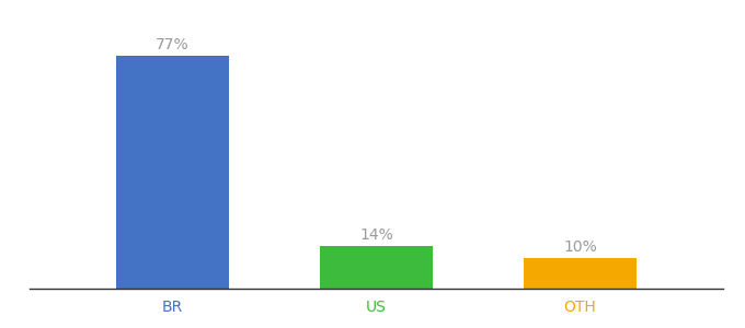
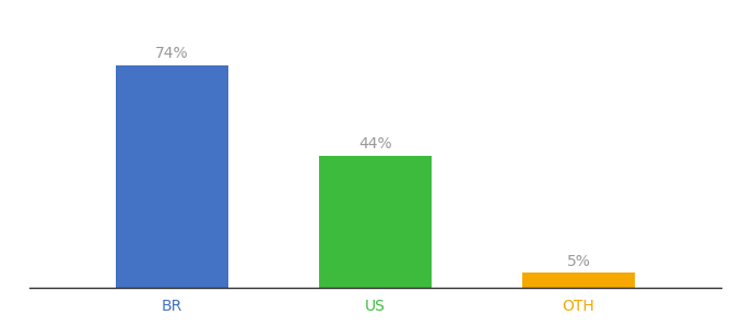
BR: 77% -> 74%
US: 14% -> 44%
OTH: 10% -> 5%
